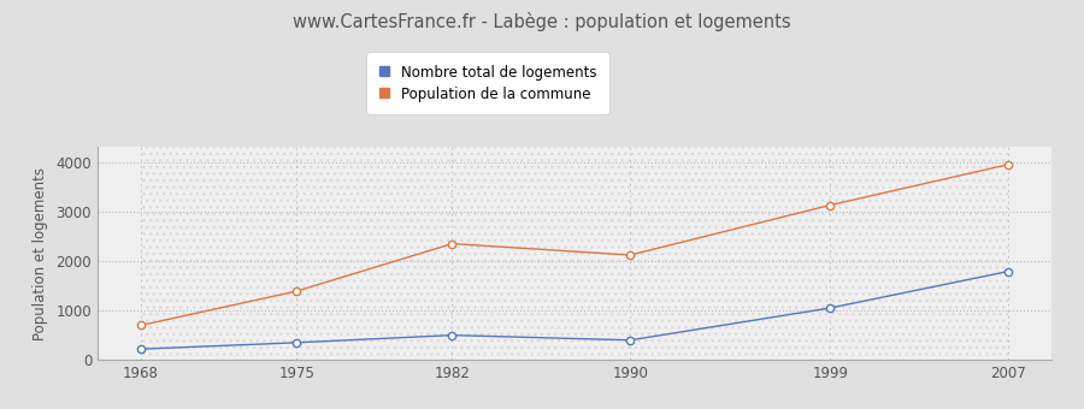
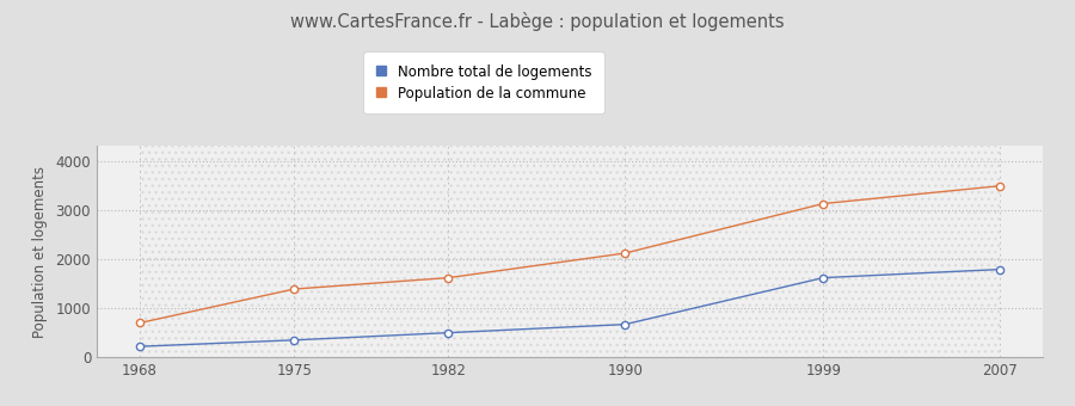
Population de la commune/1982: 2350 -> 1620
Nombre total de logements/1990: 400 -> 670
Nombre total de logements/1999: 1050 -> 1620
Population de la commune/2007: 3950 -> 3490
